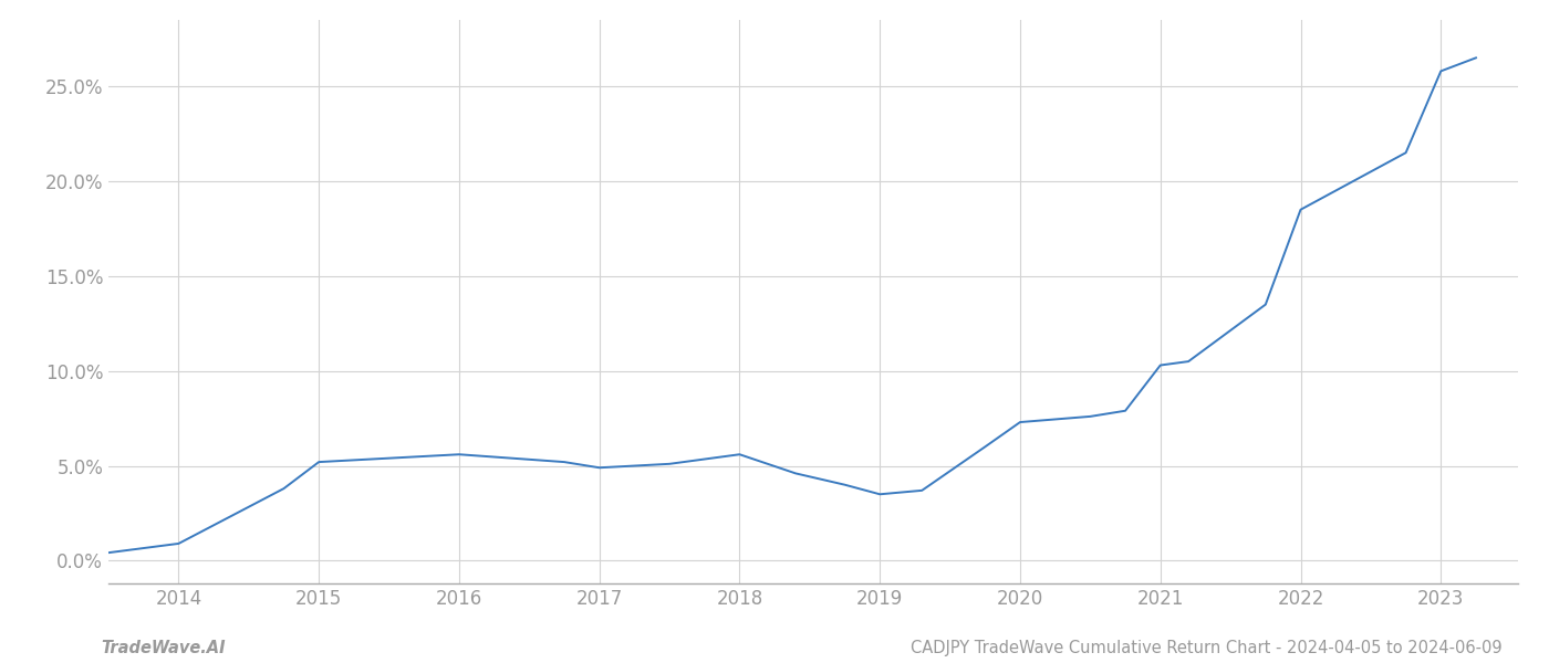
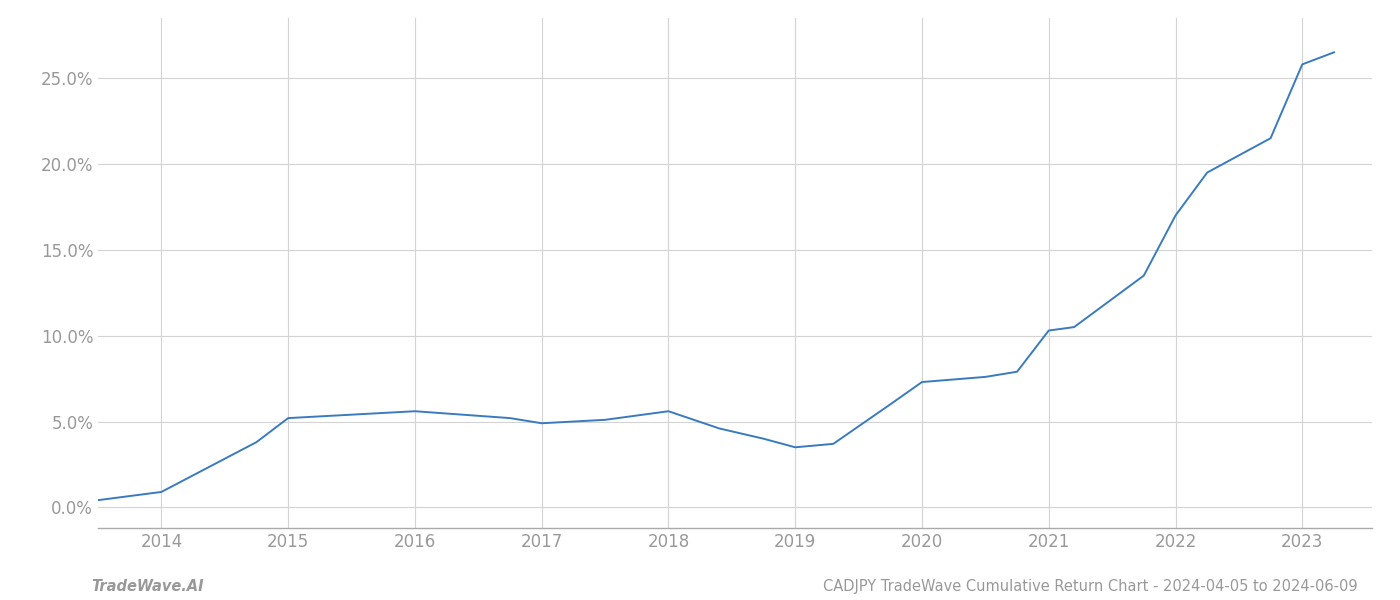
2022: 18.5% -> 17.0%
